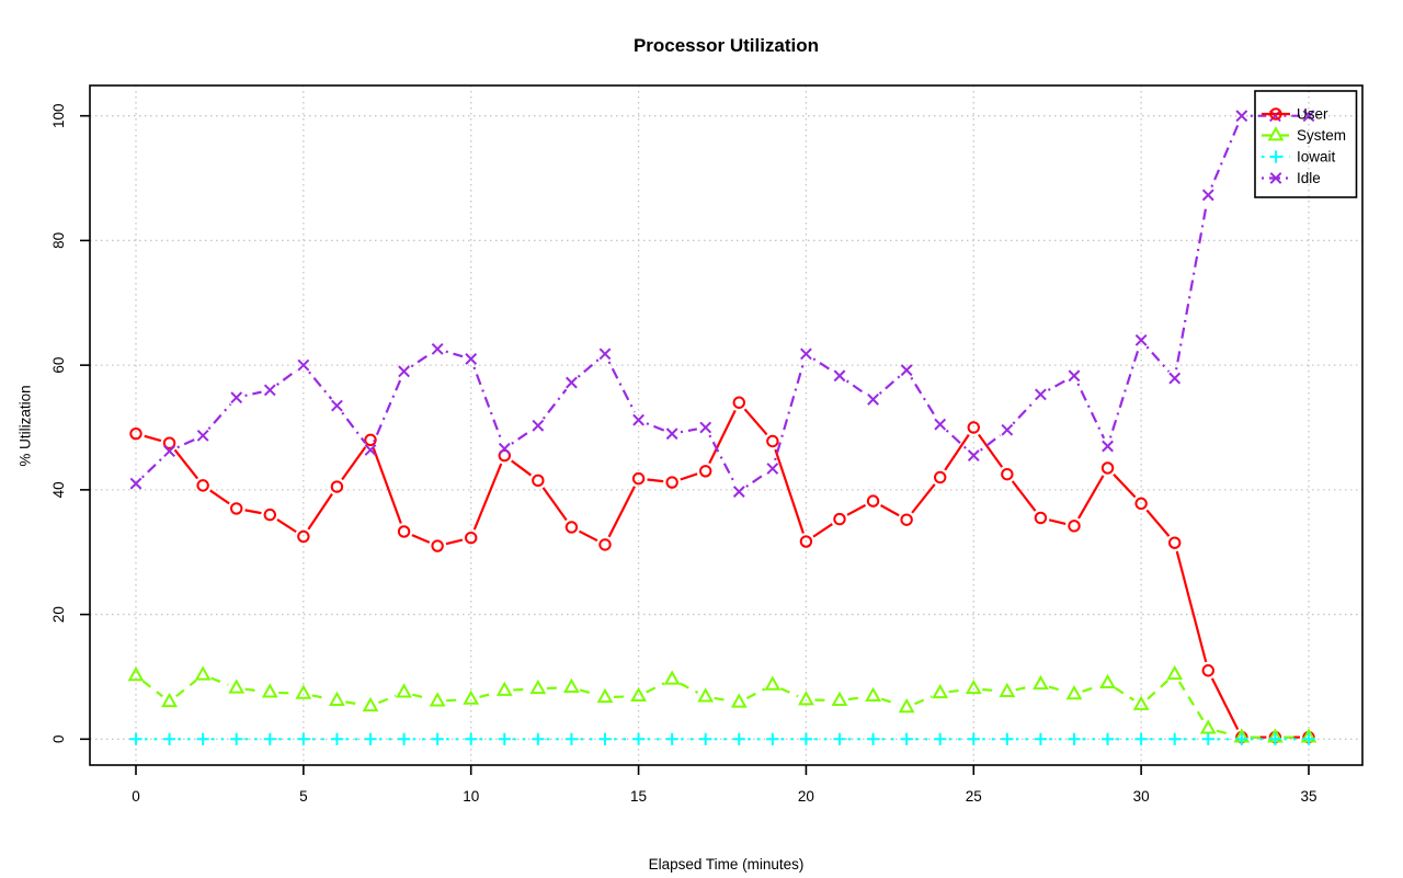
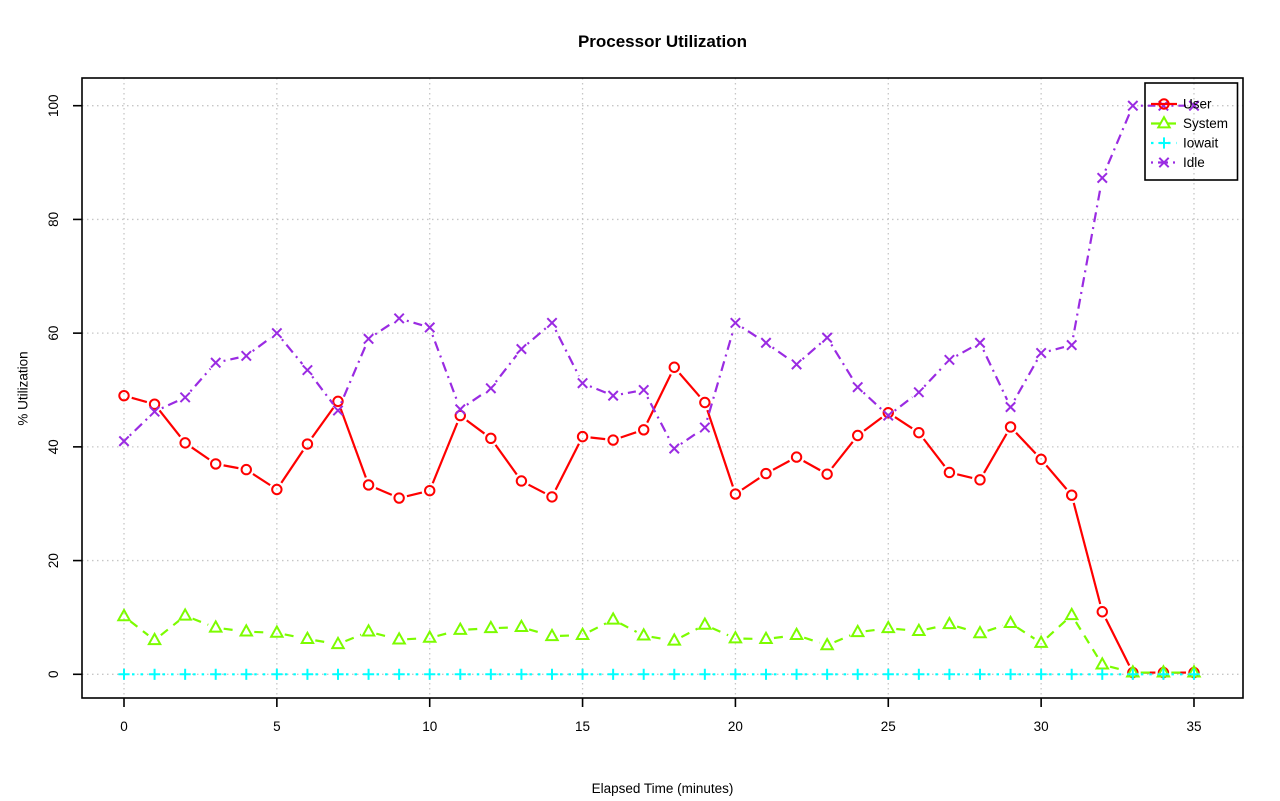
User/25: 50 -> 46
Idle/30: 64 -> 56
